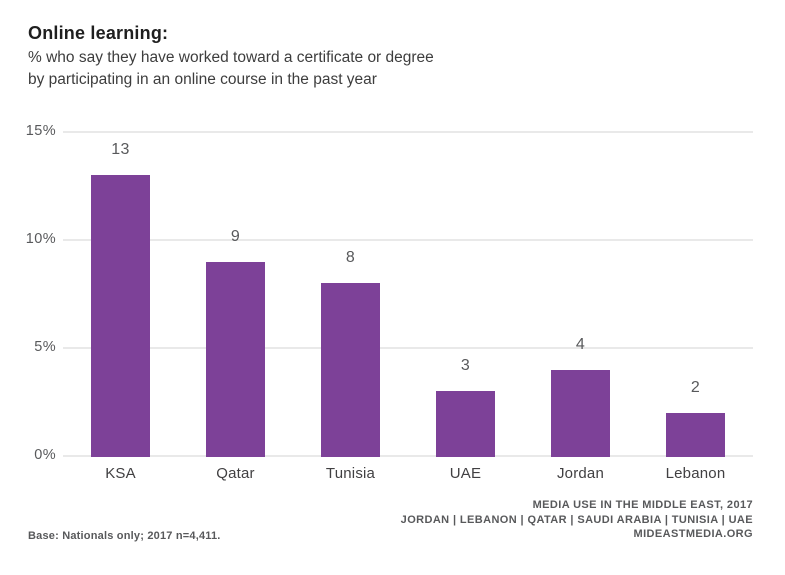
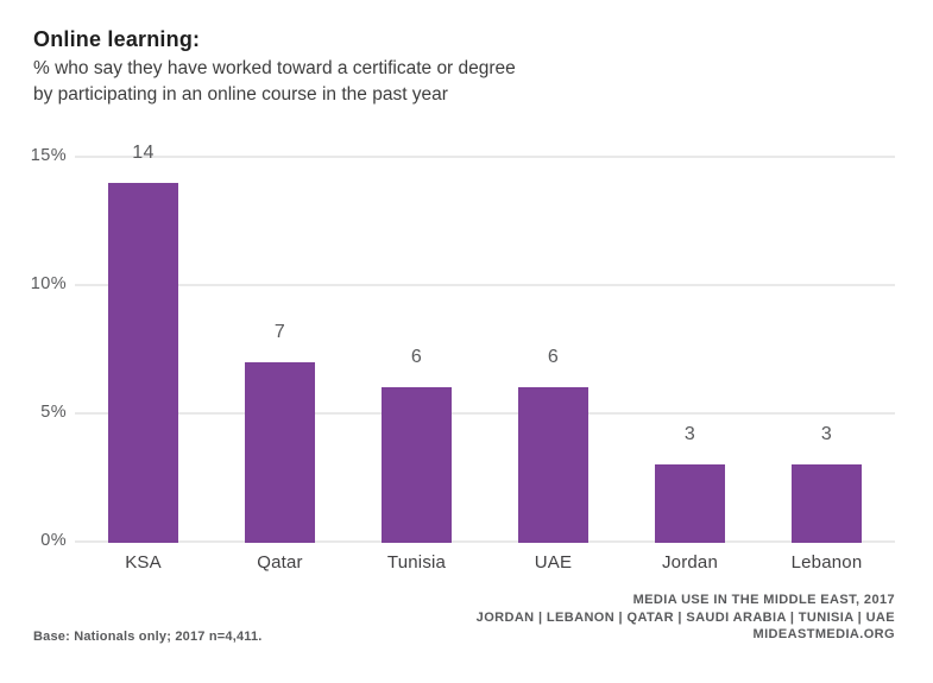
KSA: 13 -> 14
Qatar: 9 -> 7
Tunisia: 8 -> 6
UAE: 3 -> 6
Jordan: 4 -> 3
Lebanon: 2 -> 3
